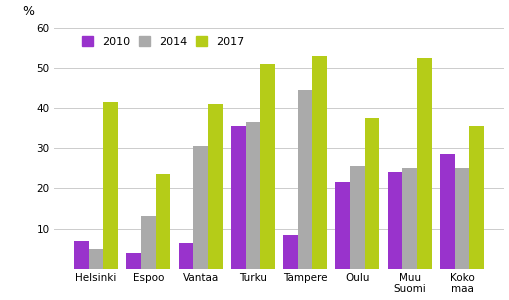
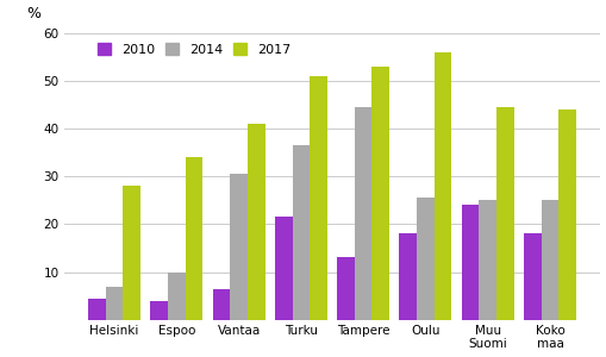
2010/Helsinki: 7.0 -> 4.5
2014/Helsinki: 5.0 -> 7.0
2017/Helsinki: 41.5 -> 28.0
2014/Espoo: 13.0 -> 10.0
2017/Espoo: 23.5 -> 34.0
2010/Turku: 35.5 -> 21.5
2010/Tampere: 8.5 -> 13.0
2010/Oulu: 21.5 -> 18.0
2017/Oulu: 37.5 -> 56.0
2017/Muu Suomi: 52.5 -> 44.5
2010/Koko maa: 28.5 -> 18.0
2017/Koko maa: 35.5 -> 44.0
